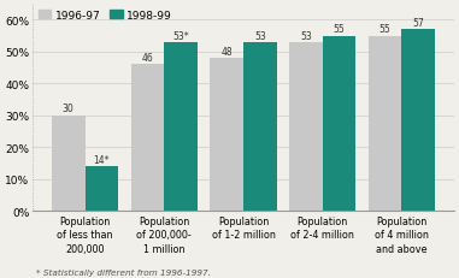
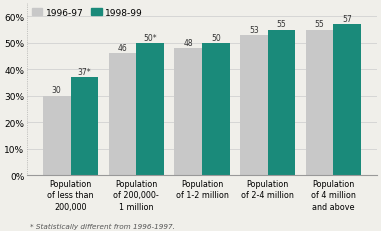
1998-99/Population of less than 200,000: 14* -> 37*
1998-99/Population of 200,000- 1 million: 53 -> 50
1998-99/Population of 1-2 million: 53 -> 50
